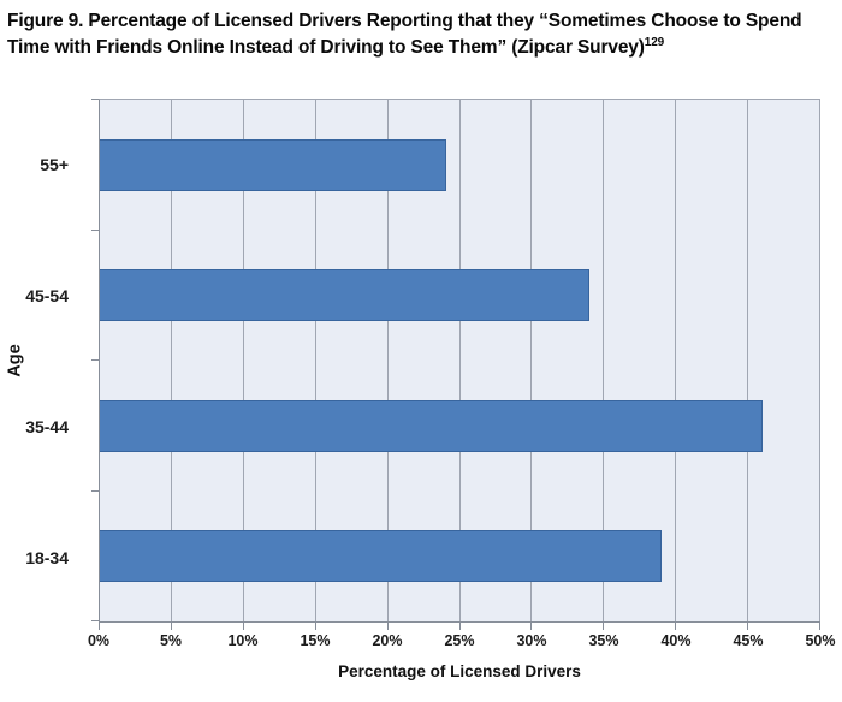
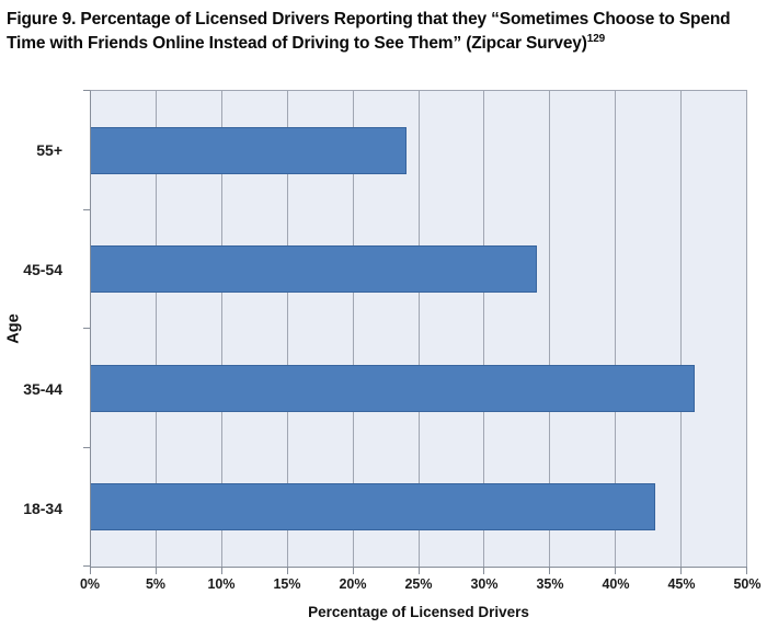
18-34: 39% -> 43%
